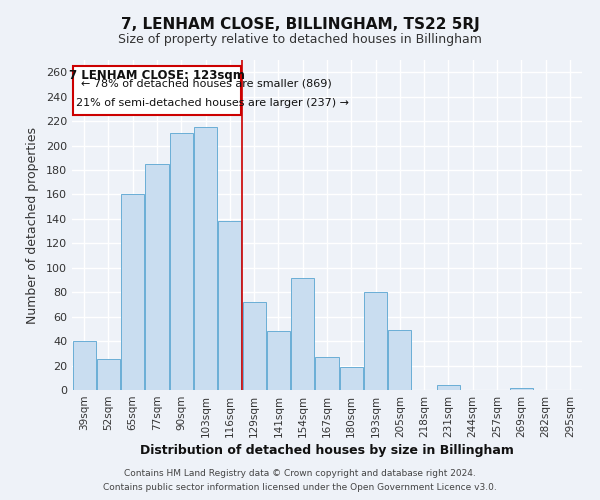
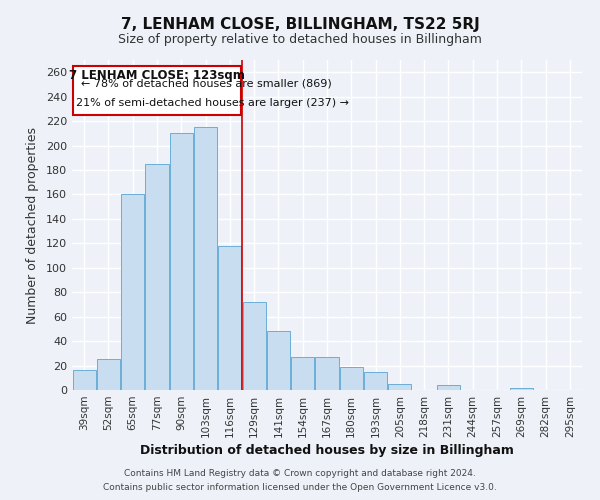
39sqm: 40 -> 16
116sqm: 138 -> 118
154sqm: 92 -> 27
193sqm: 80 -> 15
205sqm: 49 -> 5
